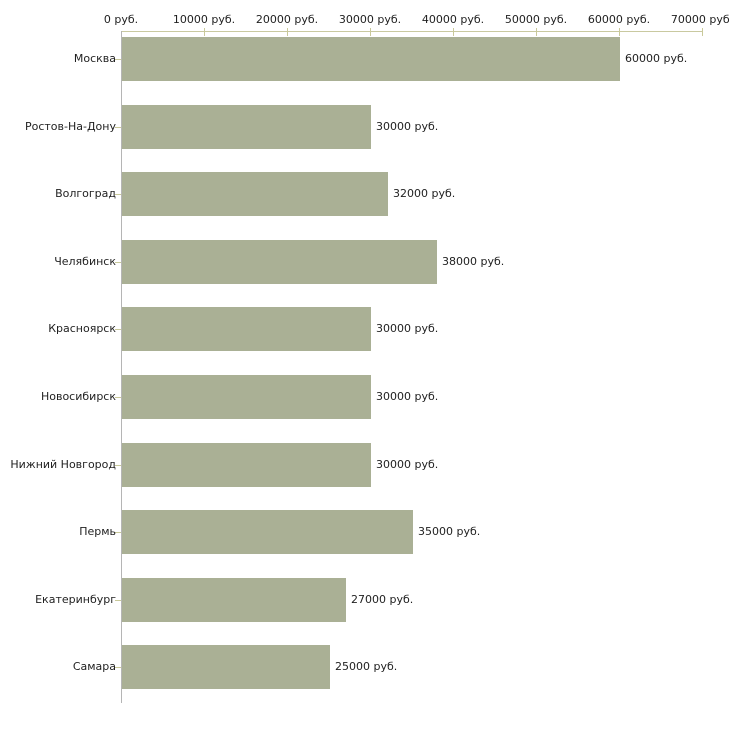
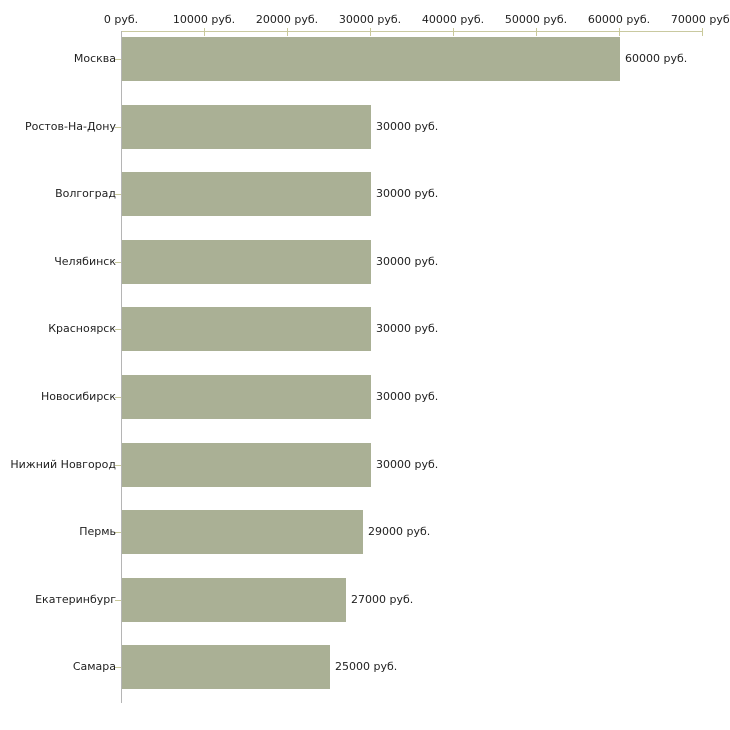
Волгоград: 32000 -> 30000
Челябинск: 38000 -> 30000
Пермь: 35000 -> 29000
